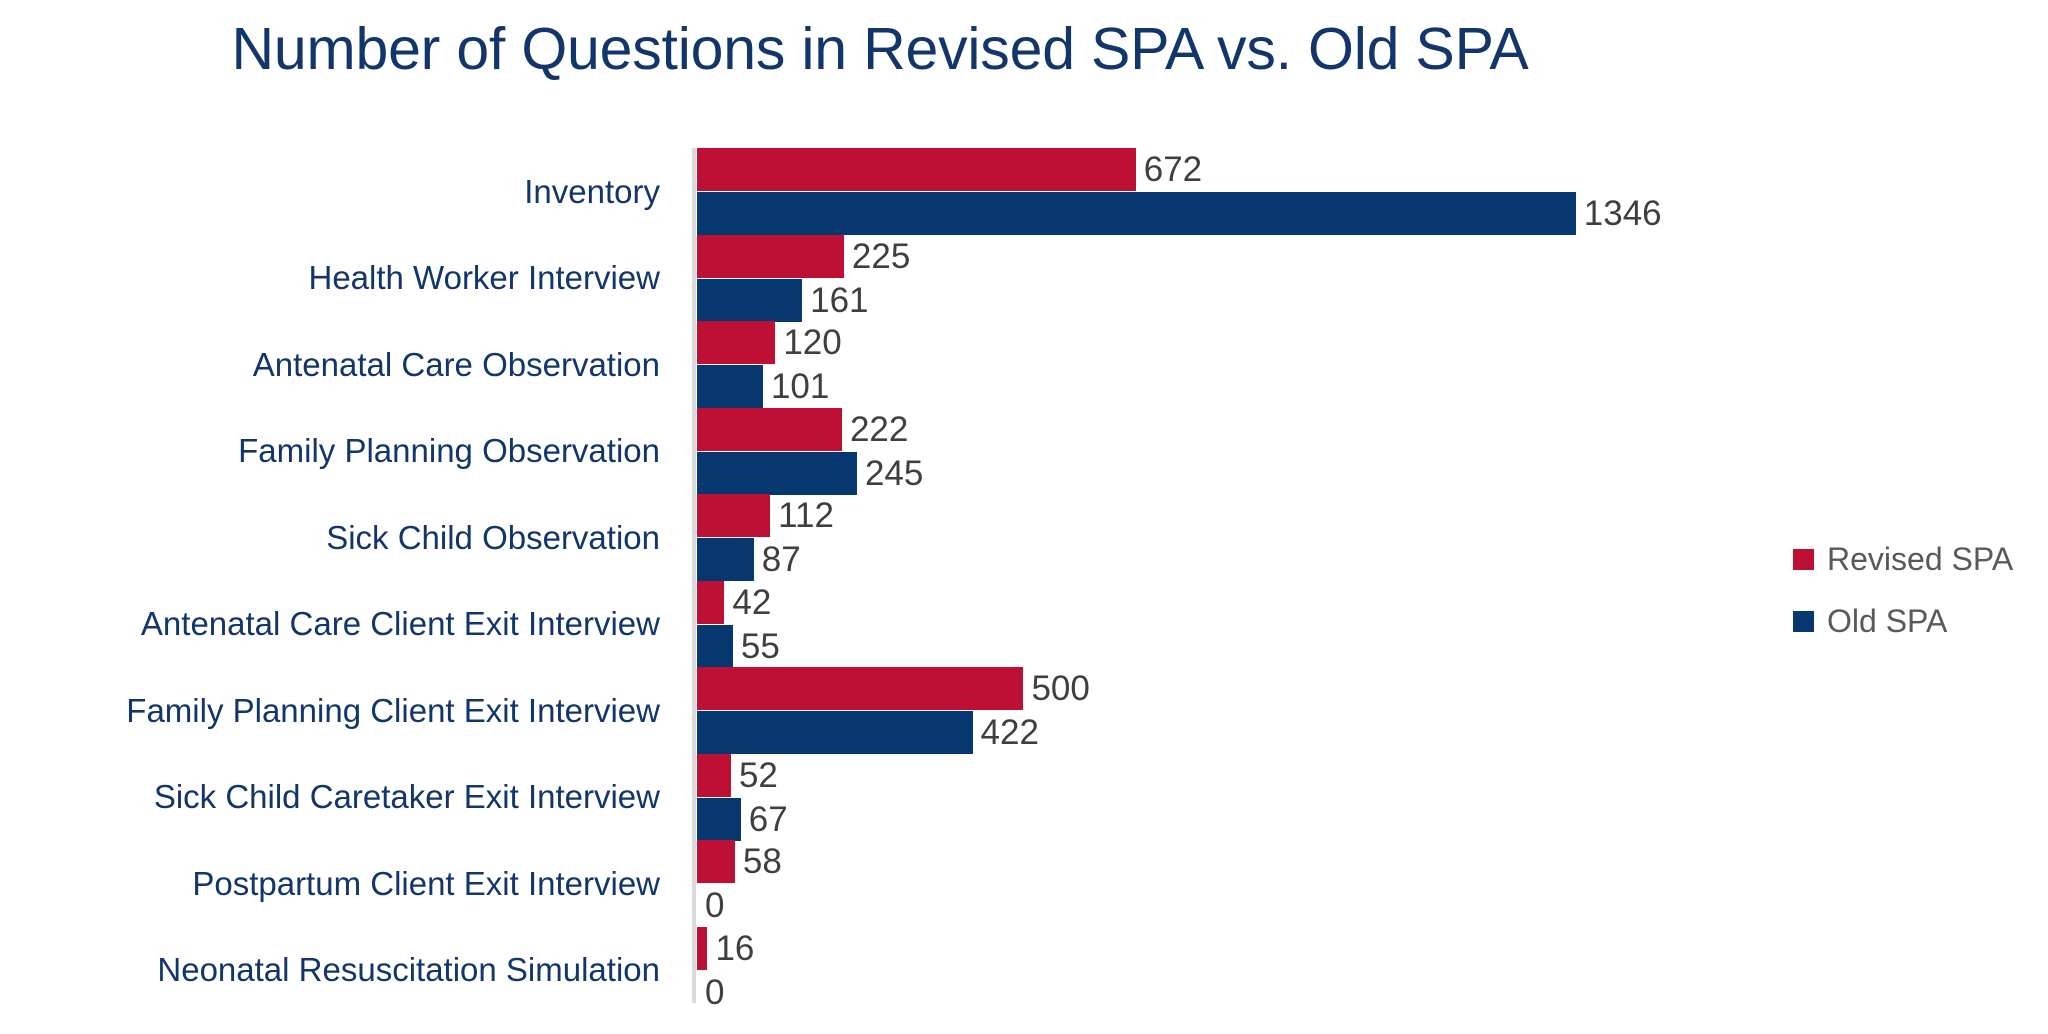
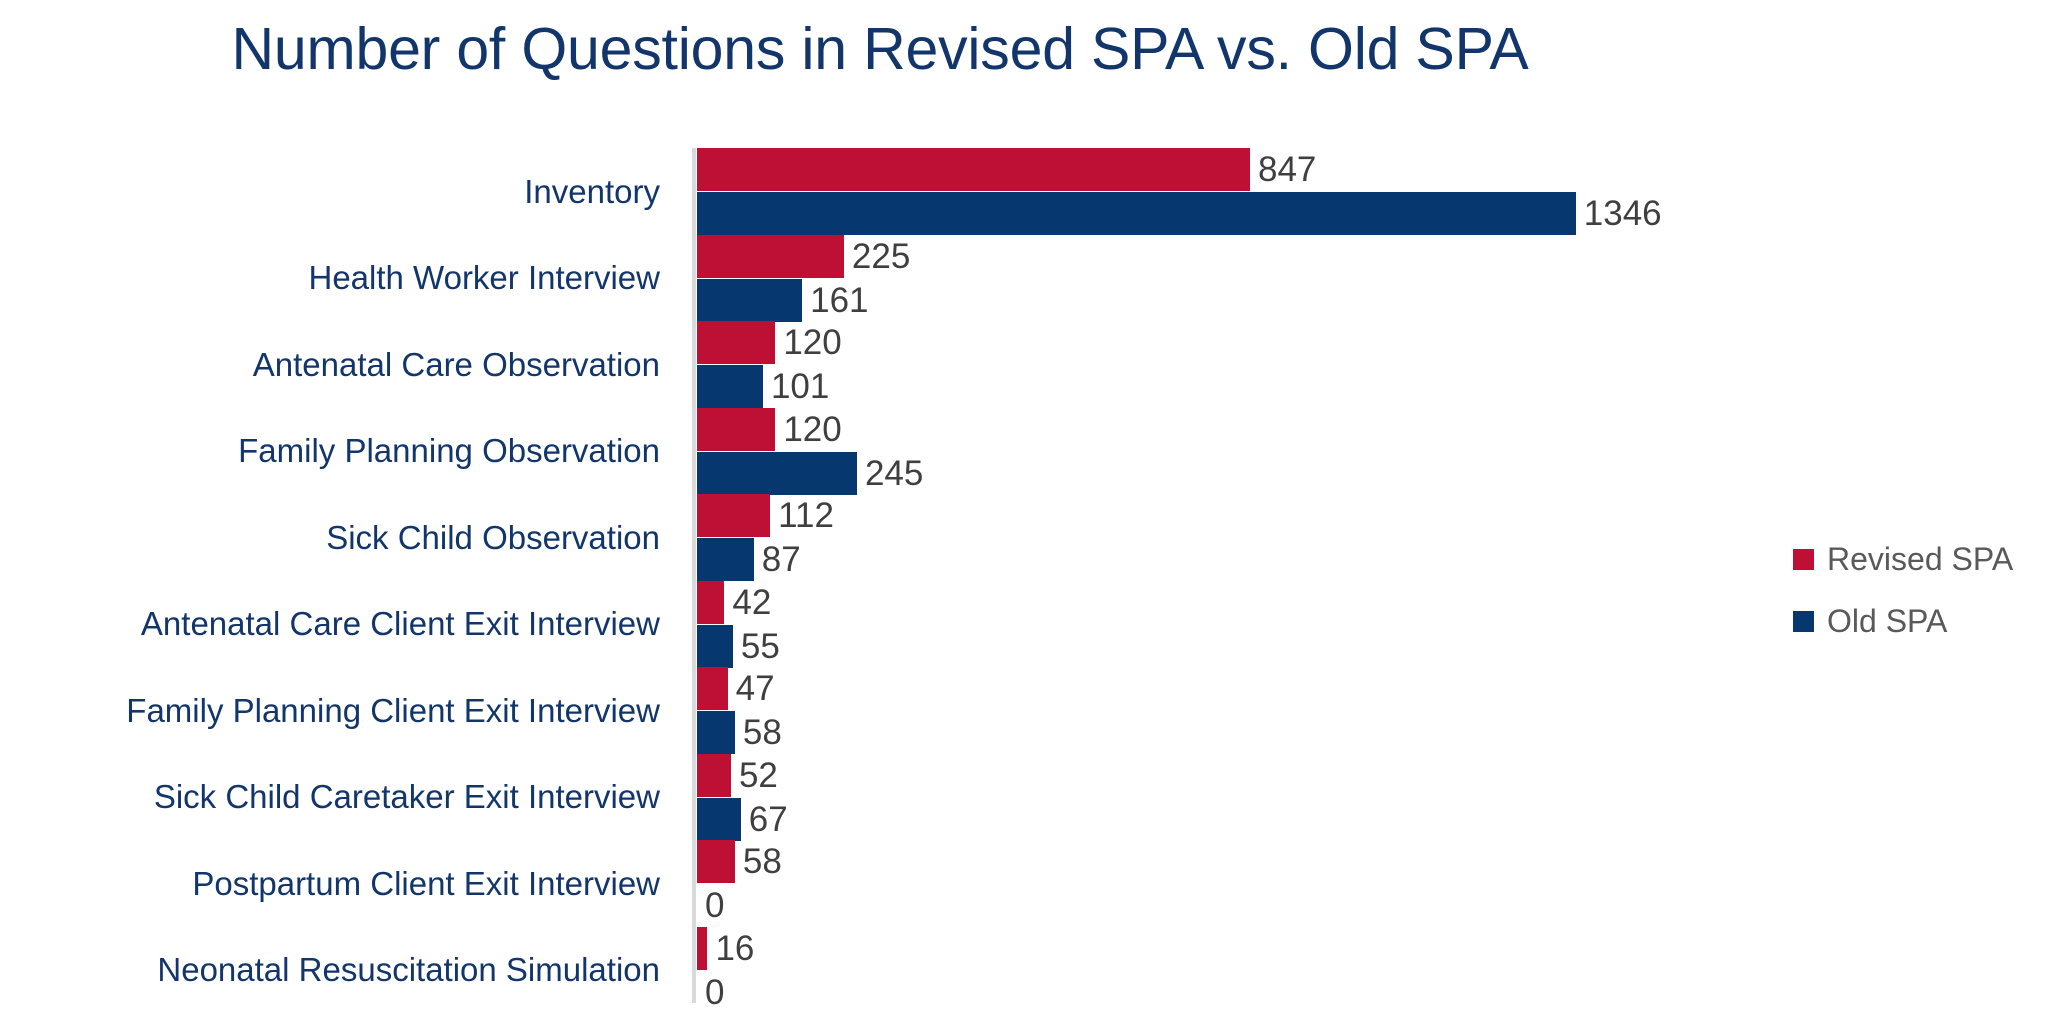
Revised SPA/Inventory: 672 -> 847
Revised SPA/Family Planning Observation: 222 -> 120
Revised SPA/Family Planning Client Exit Interview: 500 -> 47
Old SPA/Family Planning Client Exit Interview: 422 -> 58
